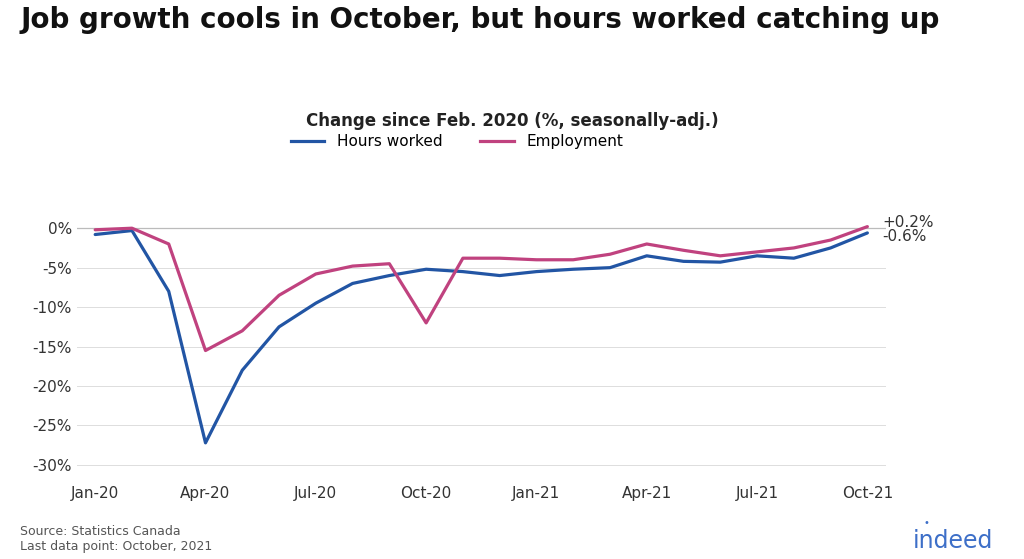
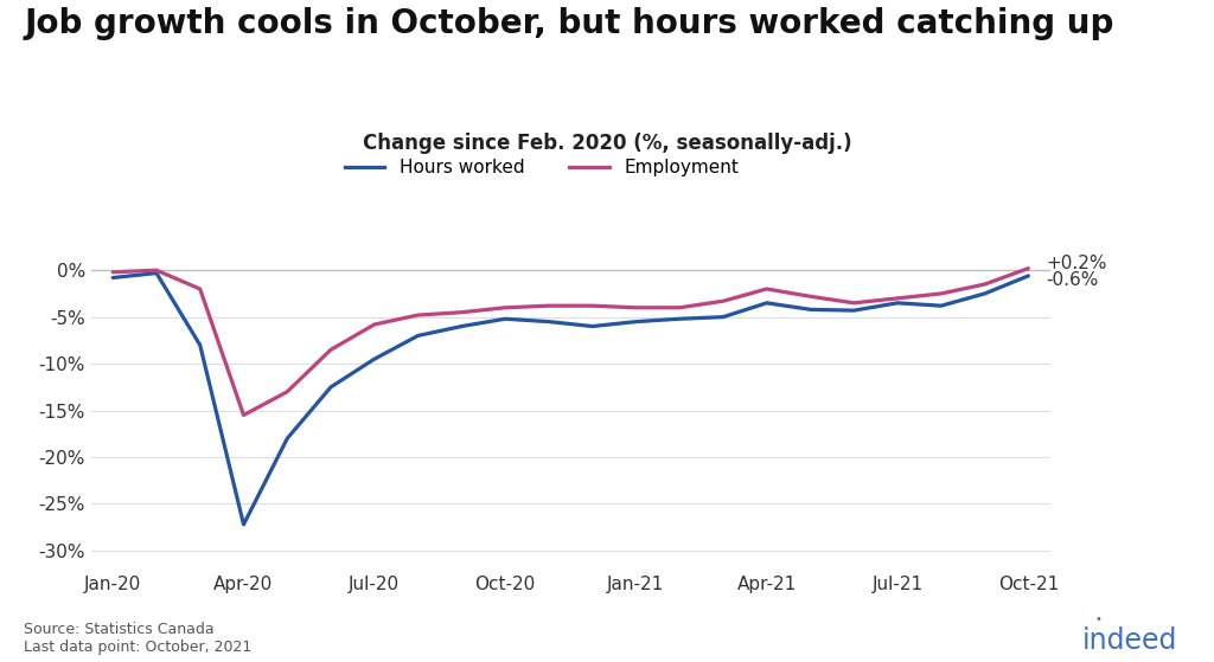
Employment/Oct-20: -12.0% -> -4.0%
